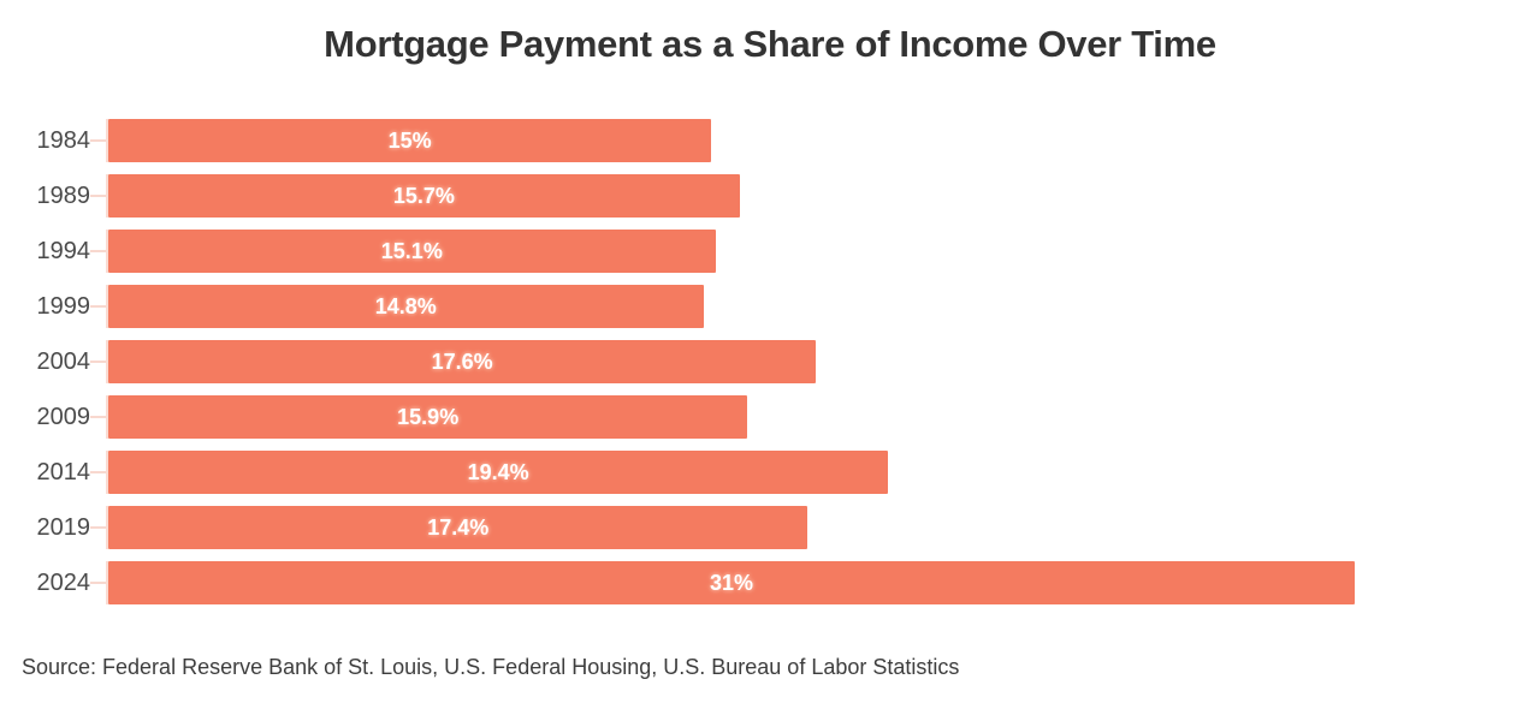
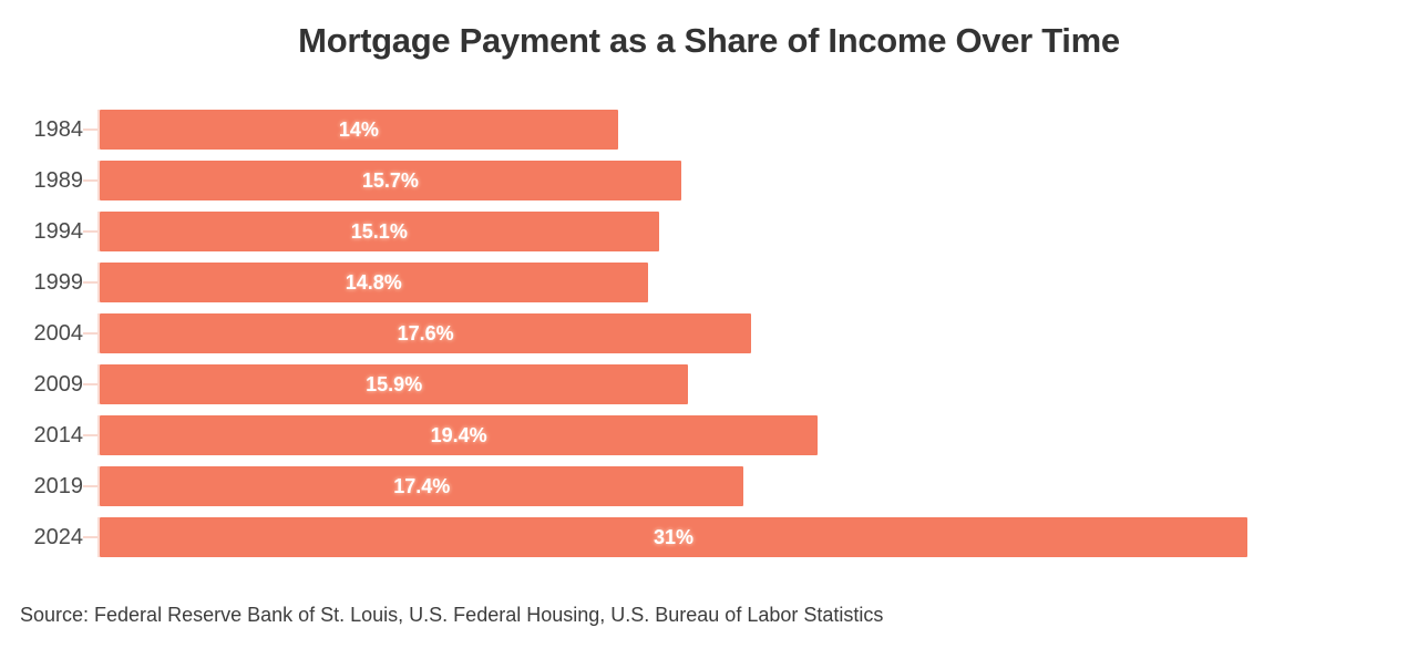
1984: 15% -> 14%
